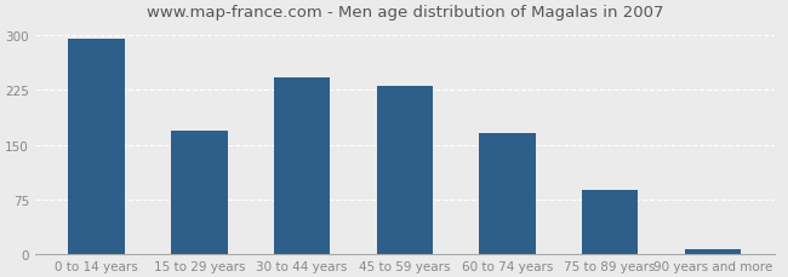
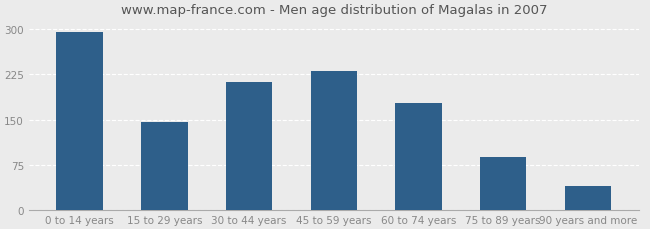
15 to 29 years: 170 -> 146
30 to 44 years: 243 -> 212
60 to 74 years: 166 -> 178
90 years and more: 7 -> 40
